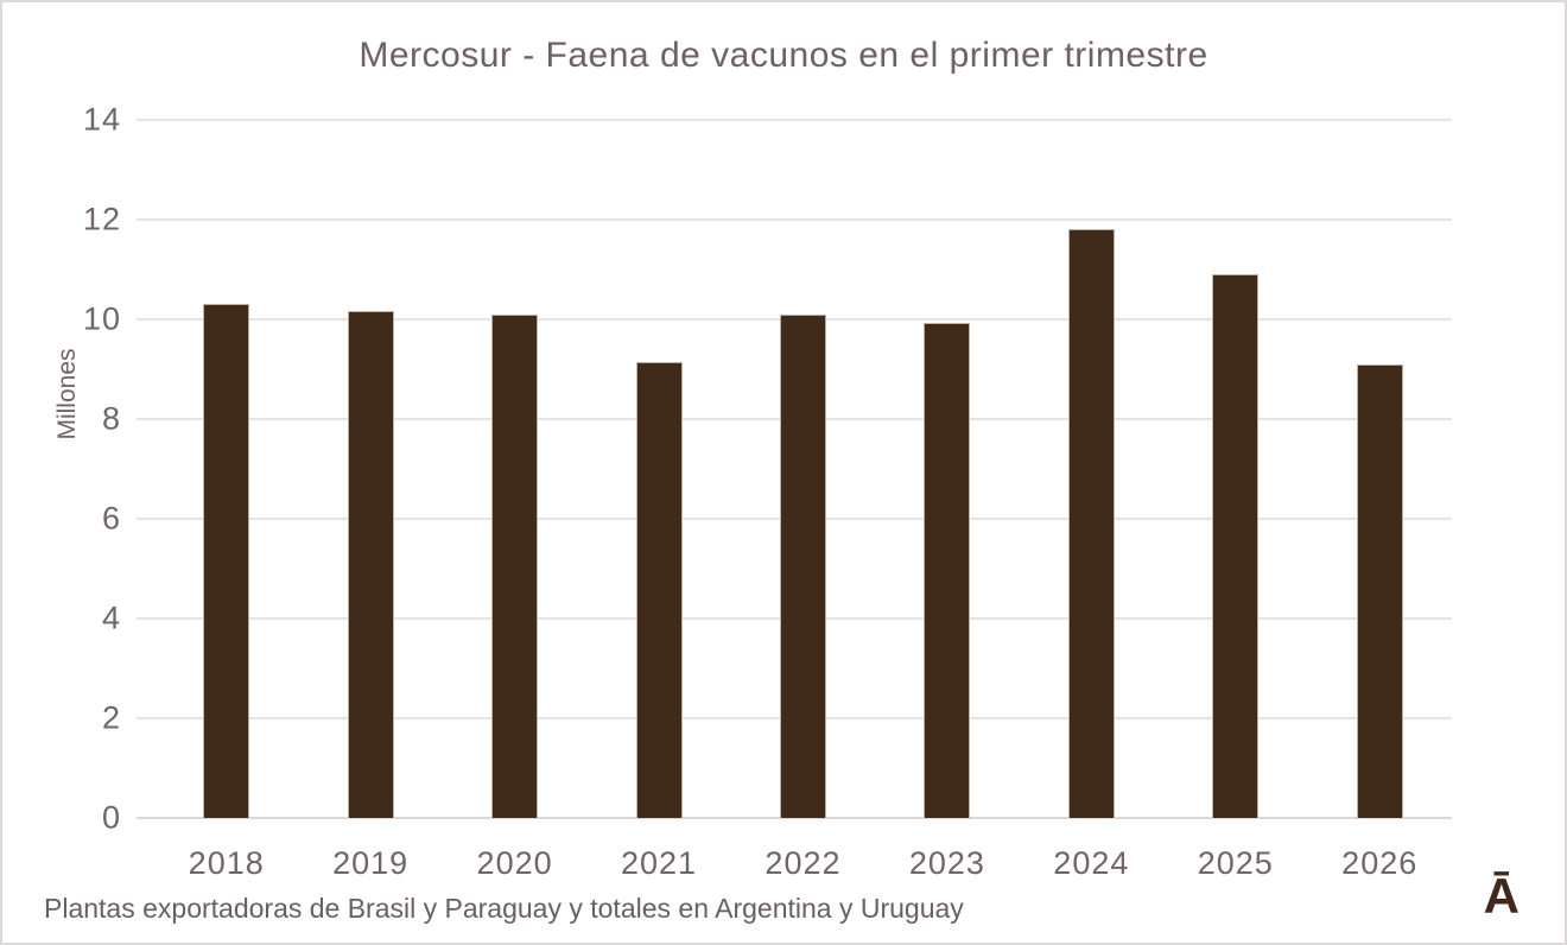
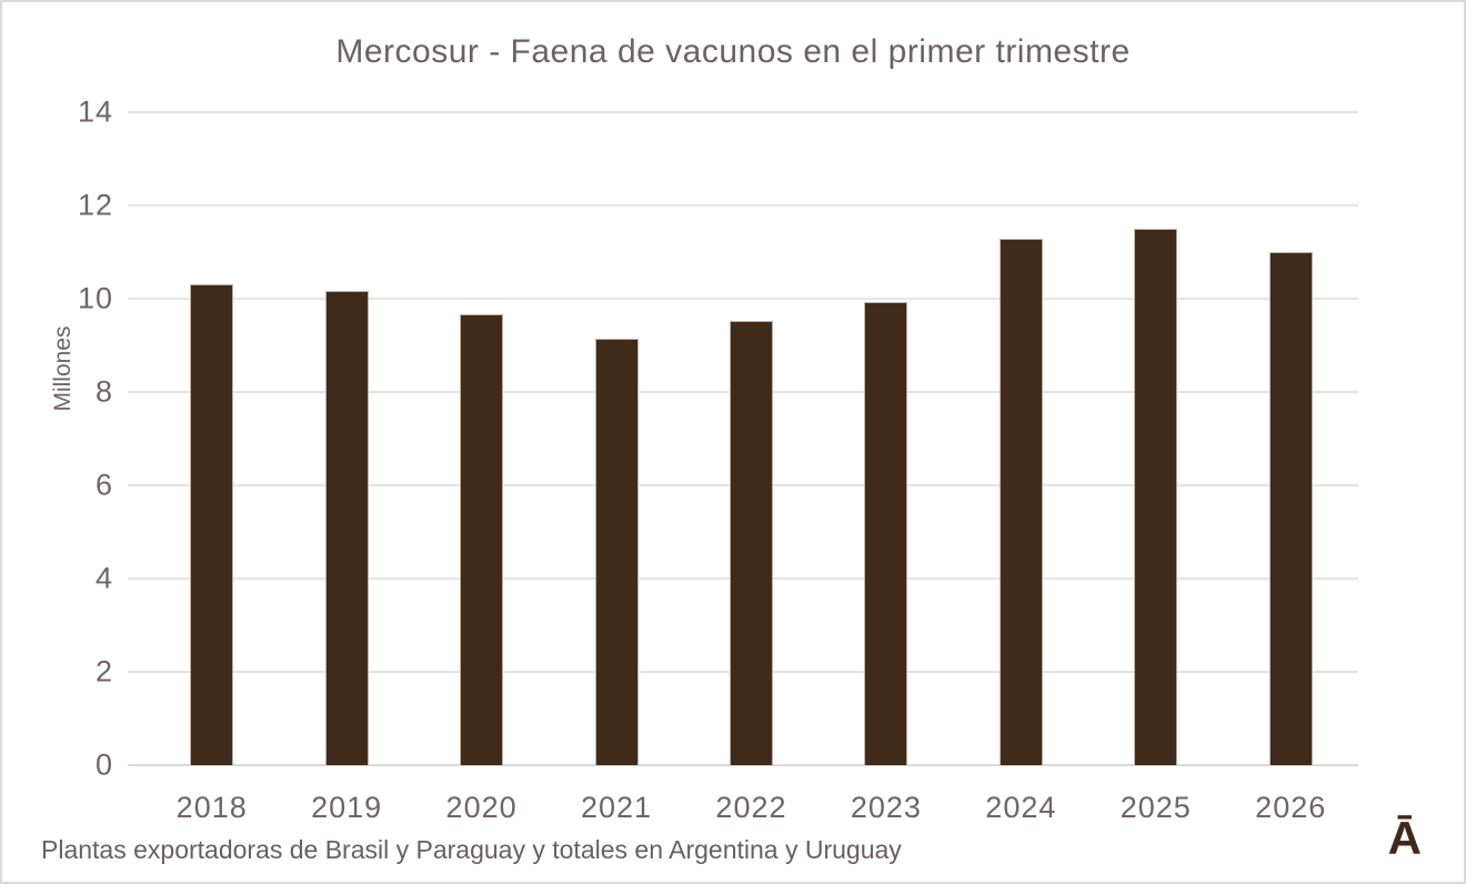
2020: 10.1 -> 9.7
2022: 10.1 -> 9.5
2024: 11.8 -> 11.3
2025: 10.9 -> 11.5
2026: 9.1 -> 11.0
